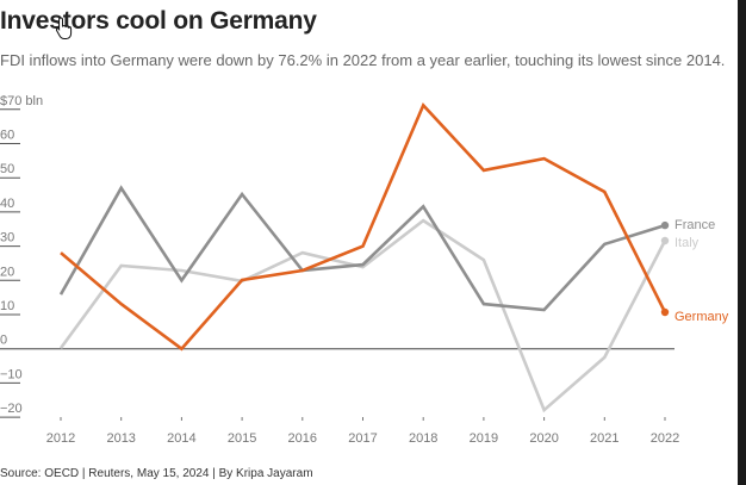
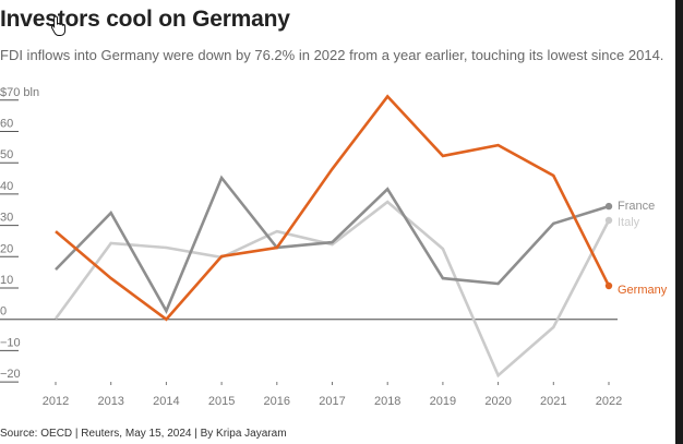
France/2013: 47 -> 34
France/2014: 20 -> 3
Germany/2017: 30 -> 48
Italy/2019: 26 -> 22
